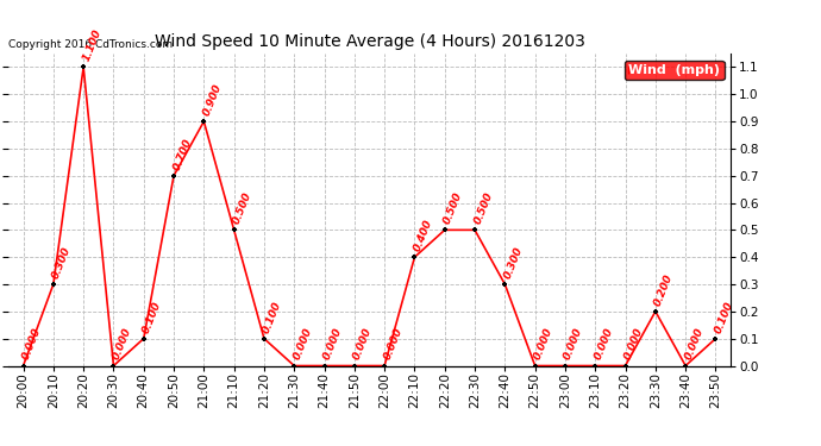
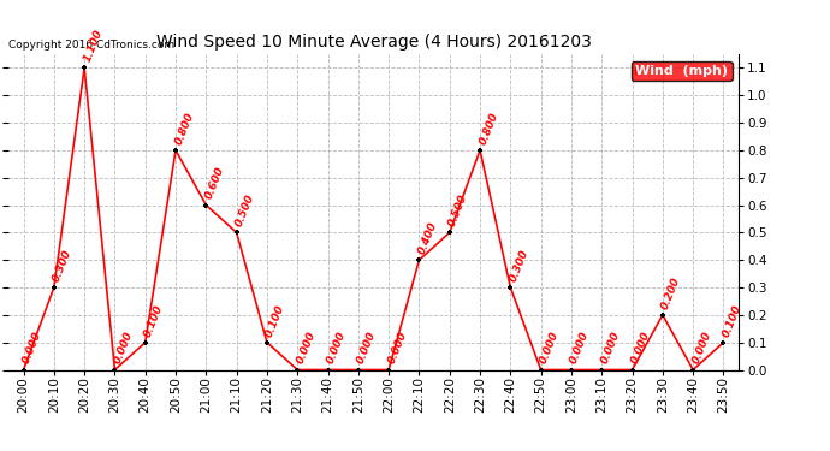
20:50: 0.700 -> 0.800
21:00: 0.900 -> 0.600
22:30: 0.500 -> 0.800
